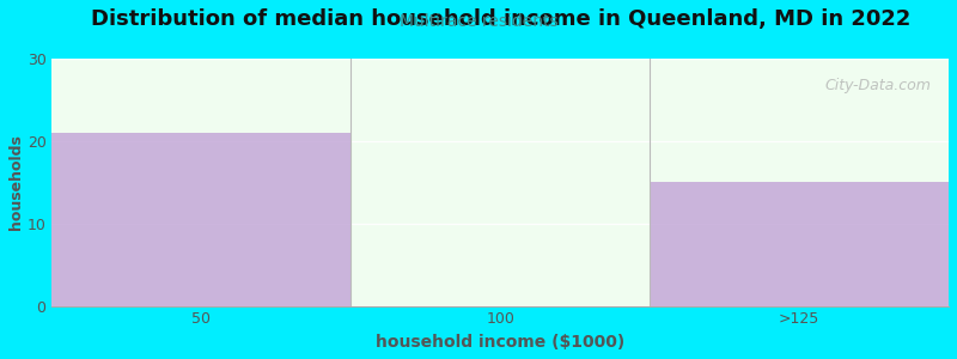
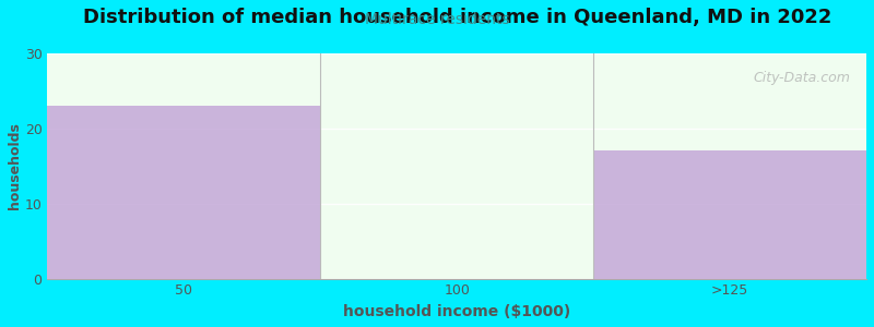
50: 21 -> 23
>125: 15 -> 17
